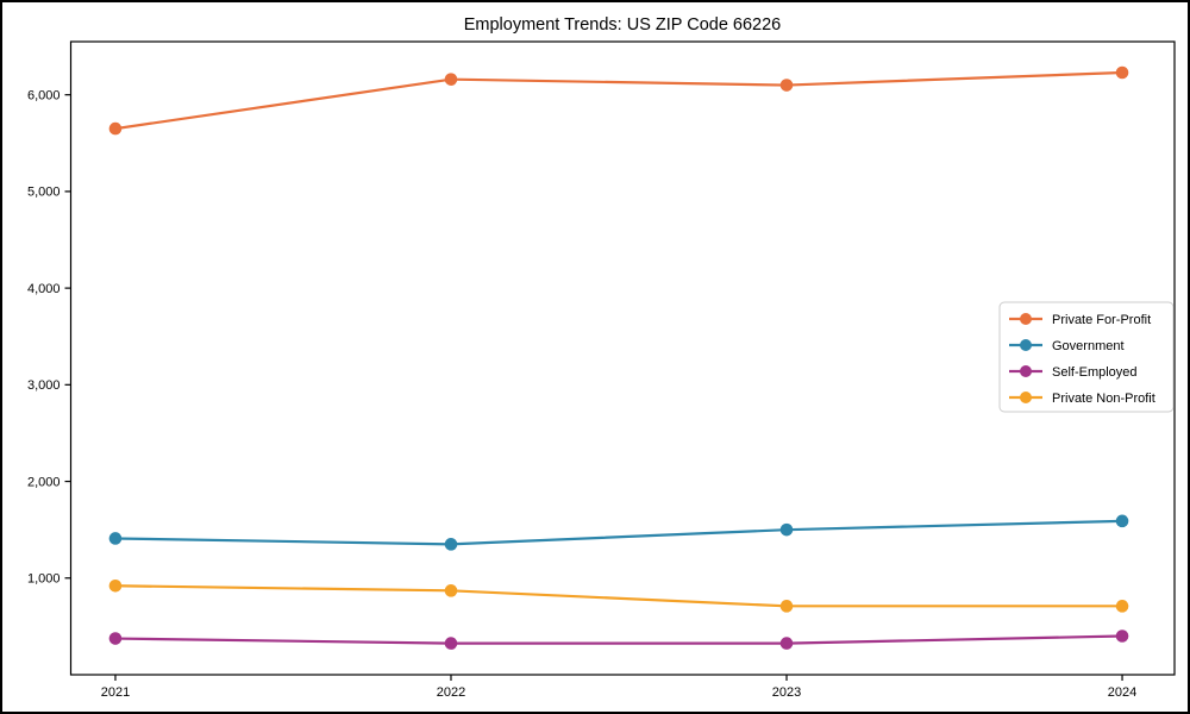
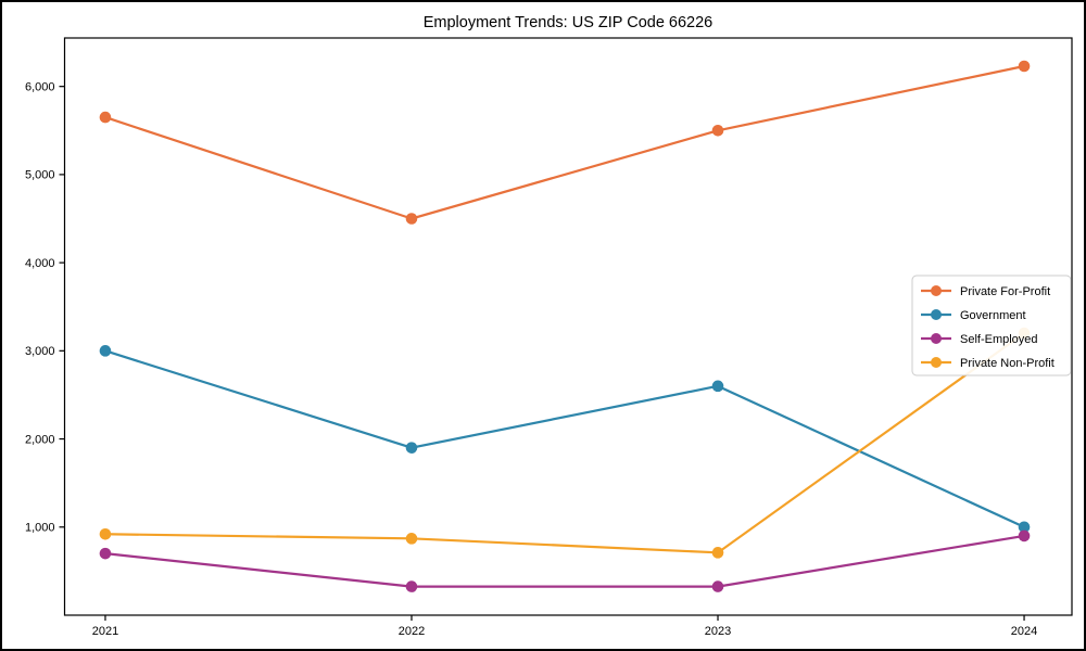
Government/2021: 1400 -> 3000
Self-Employed/2021: 400 -> 700
Private For-Profit/2022: 6200 -> 4500
Government/2022: 1400 -> 1900
Private For-Profit/2023: 6100 -> 5500
Government/2023: 1500 -> 2600
Government/2024: 1600 -> 1000
Self-Employed/2024: 400 -> 900
Private Non-Profit/2024: 700 -> 3200
